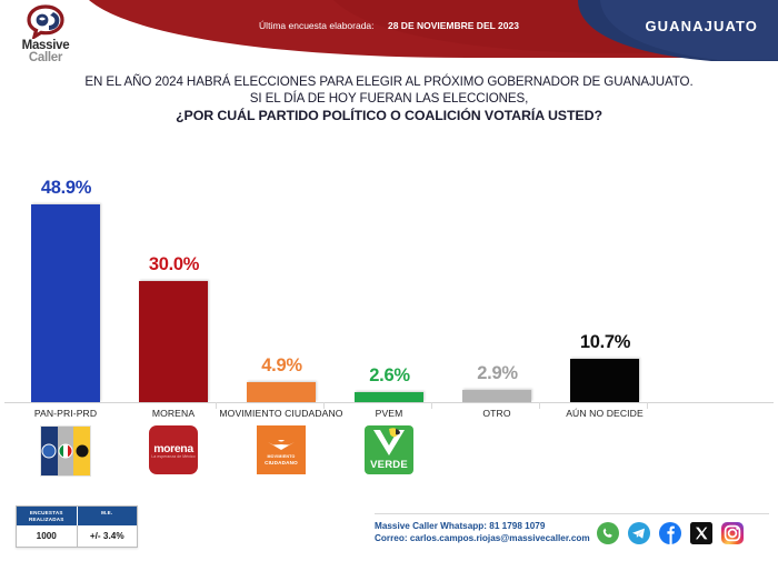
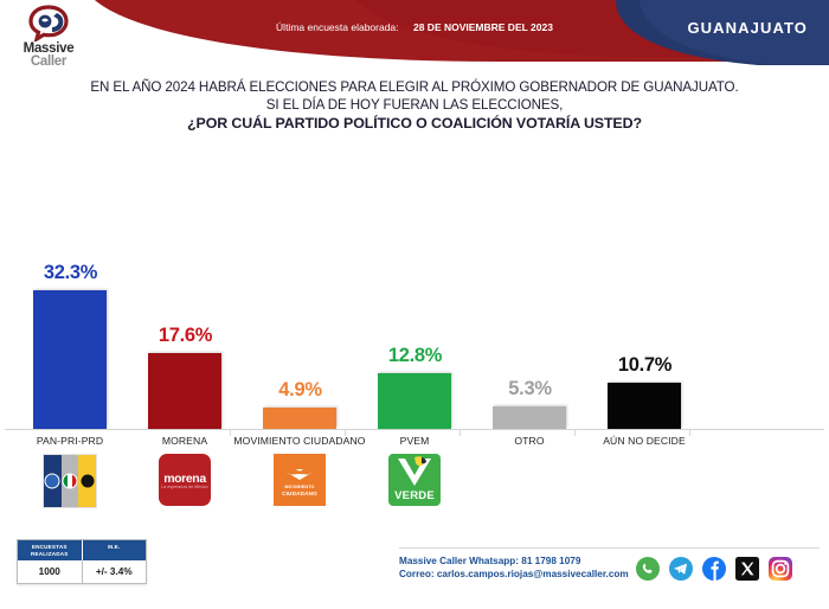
PAN-PRI-PRD: 48.9% -> 32.3%
MORENA: 30.0% -> 17.6%
PVEM: 2.6% -> 12.8%
OTRO: 2.9% -> 5.3%
